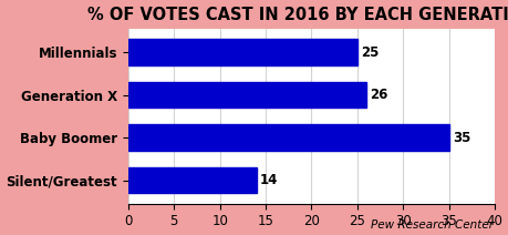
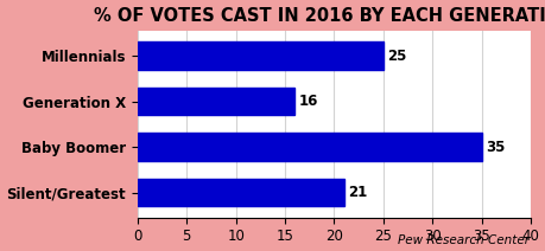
Generation X: 26 -> 16
Silent/Greatest: 14 -> 21
